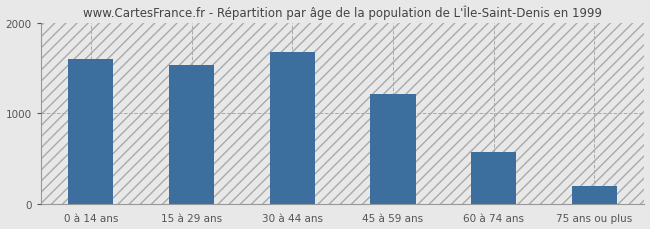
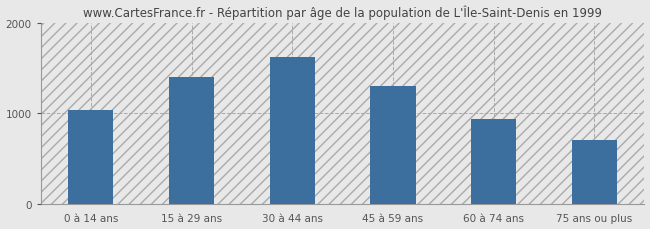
0 à 14 ans: 1600 -> 1040
15 à 29 ans: 1540 -> 1400
30 à 44 ans: 1680 -> 1620
45 à 59 ans: 1220 -> 1300
60 à 74 ans: 580 -> 940
75 ans ou plus: 200 -> 700
